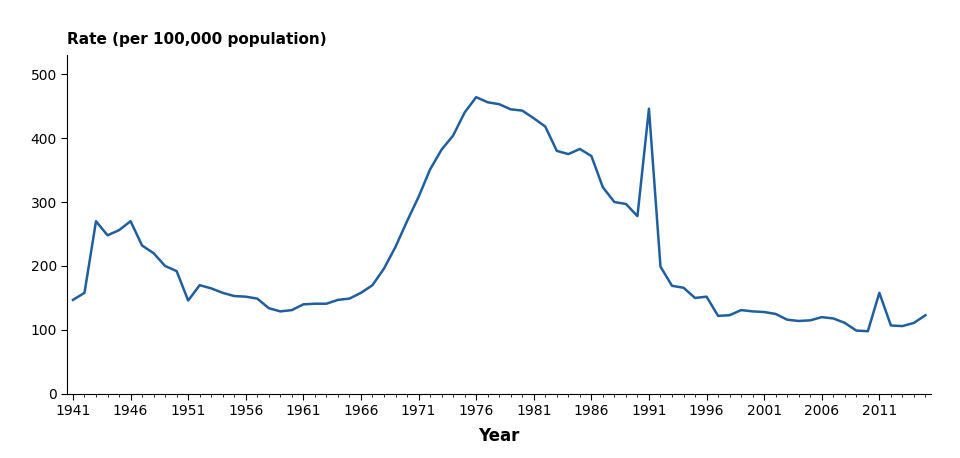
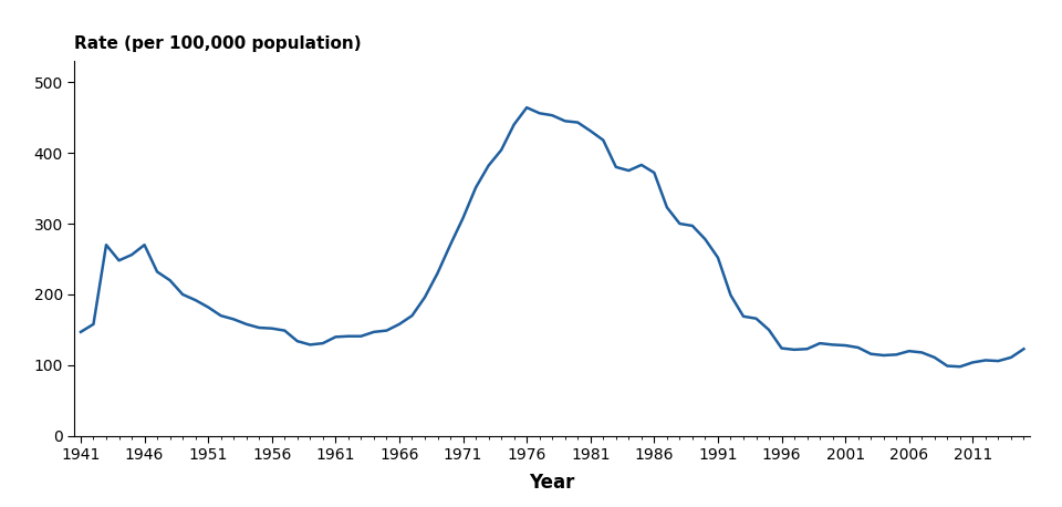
1951: 146 -> 182
1991: 446 -> 252
1996: 152 -> 124
2011: 158 -> 104
